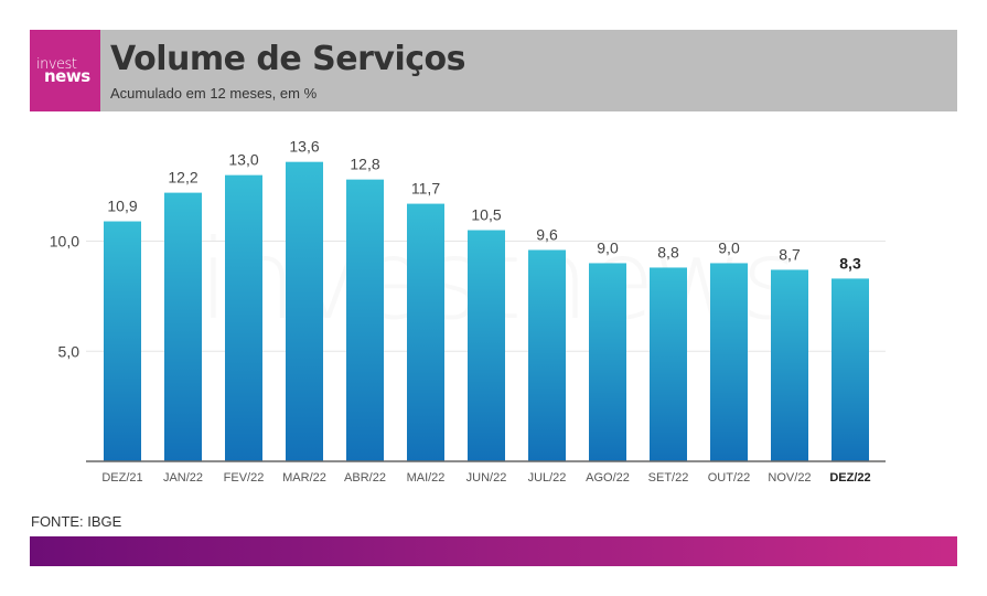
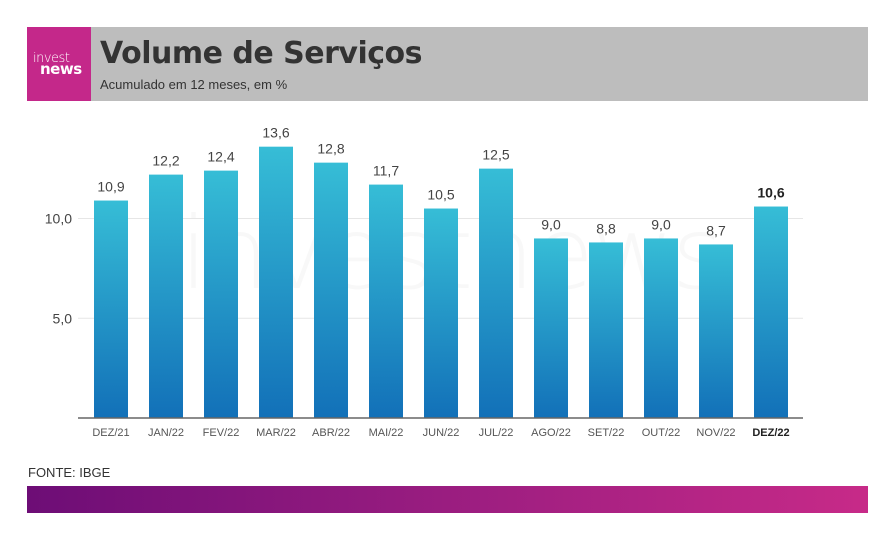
FEV/22: 13,0 -> 12,4
JUL/22: 9,6 -> 12,5
DEZ/22: 8,3 -> 10,6
